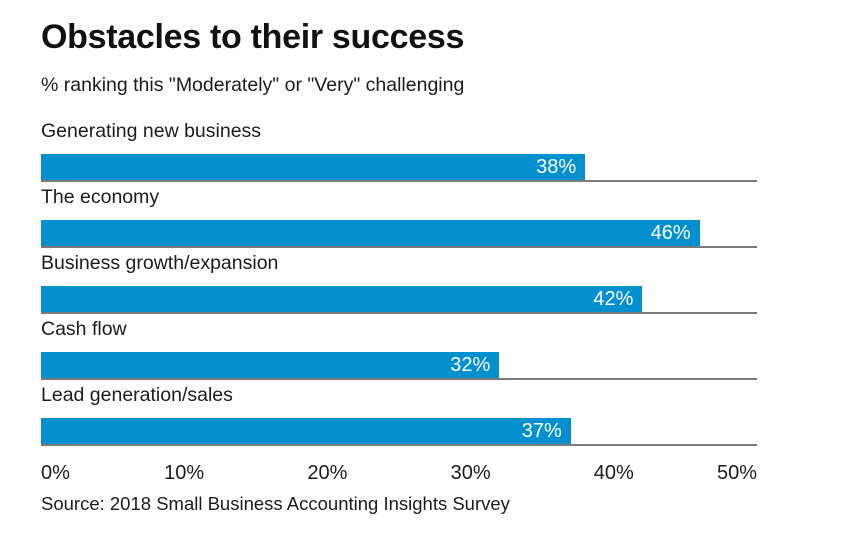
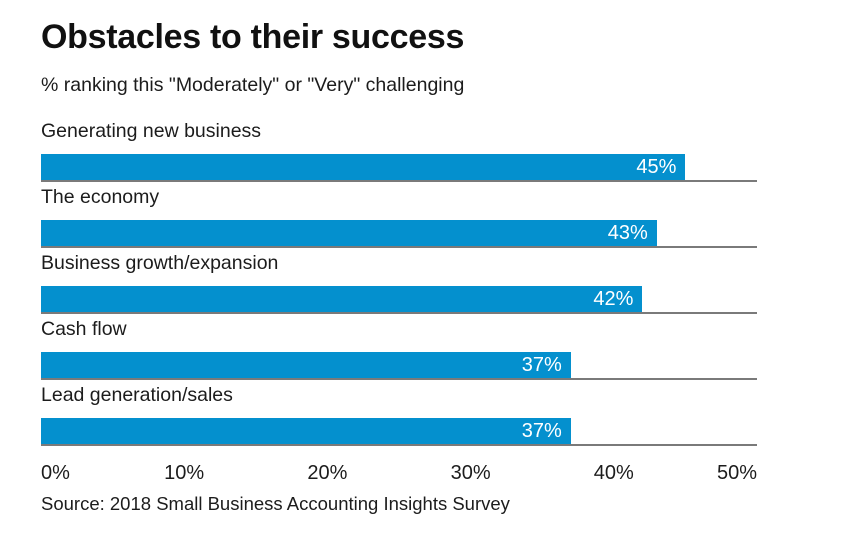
Generating new business: 38% -> 45%
The economy: 46% -> 43%
Cash flow: 32% -> 37%
